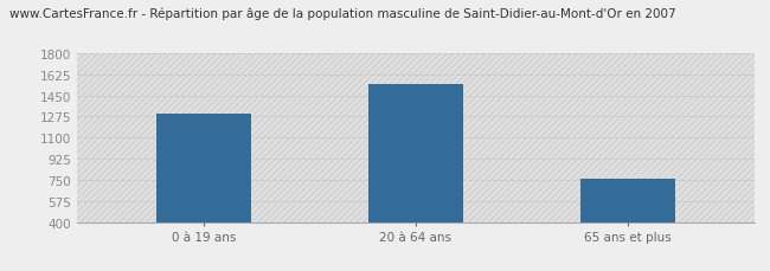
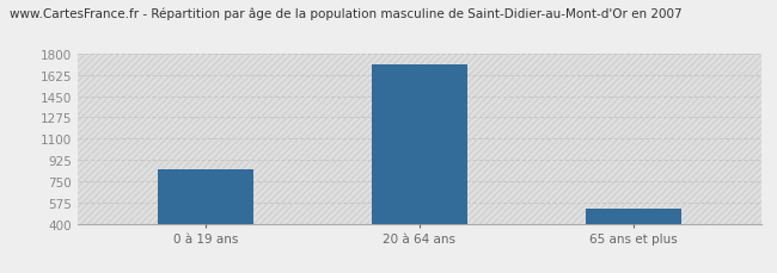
0 à 19 ans: 1300 -> 850
20 à 64 ans: 1540 -> 1710
65 ans et plus: 760 -> 520
